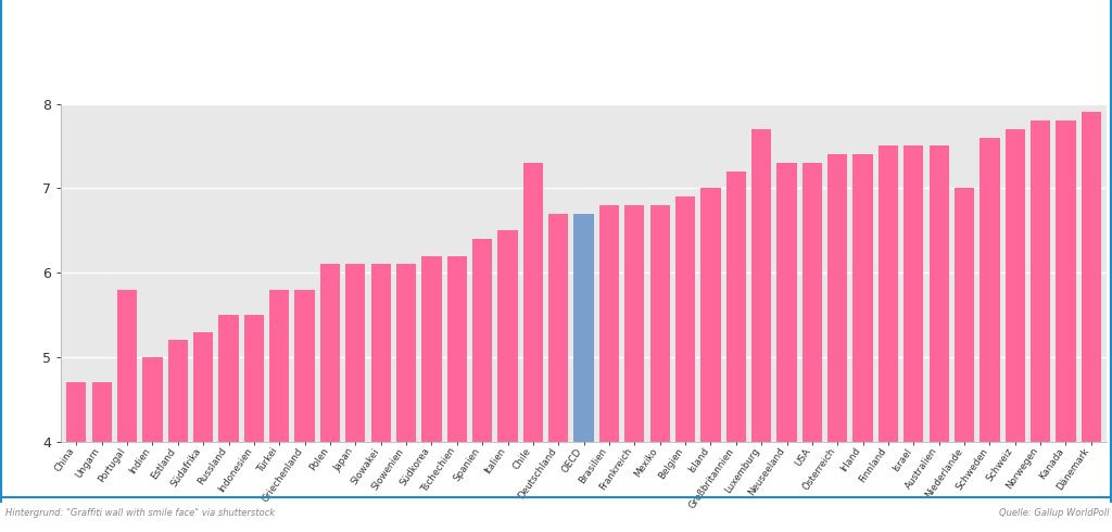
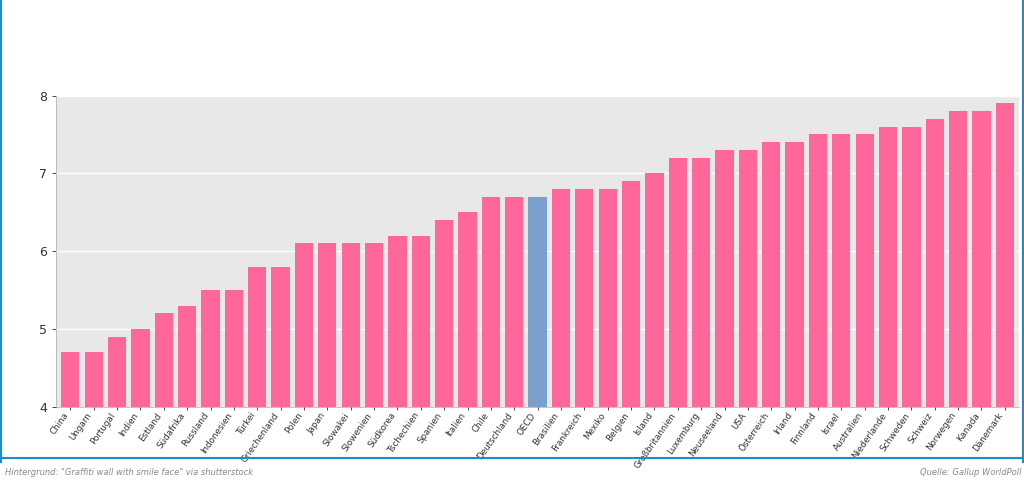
Portugal: 5.8 -> 4.9
Chile: 7.3 -> 6.7
Luxemburg: 7.7 -> 7.2
Niederlande: 7.0 -> 7.6
